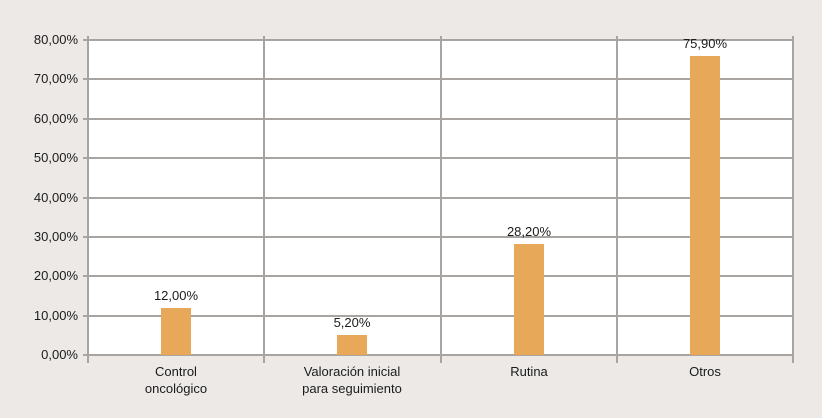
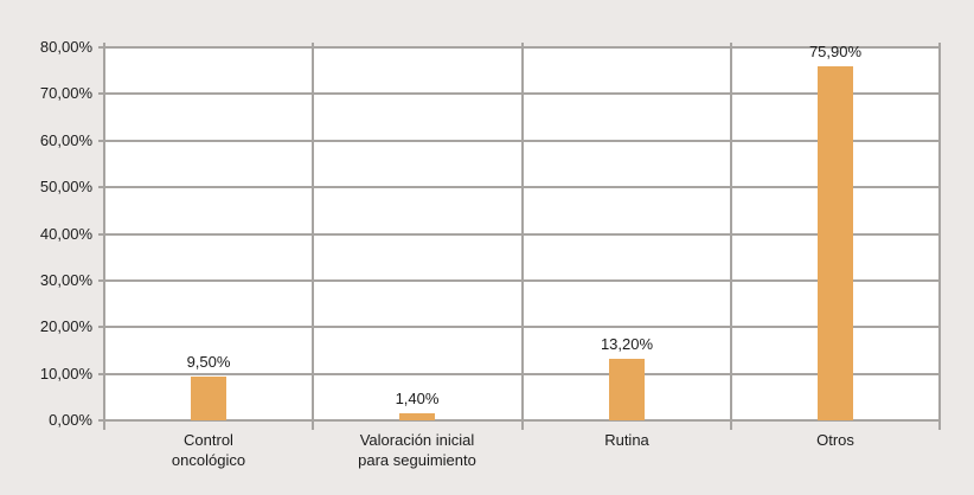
Control oncológico: 12,00% -> 9,50%
Valoración inicial para seguimiento: 5,20% -> 1,40%
Rutina: 28,20% -> 13,20%
